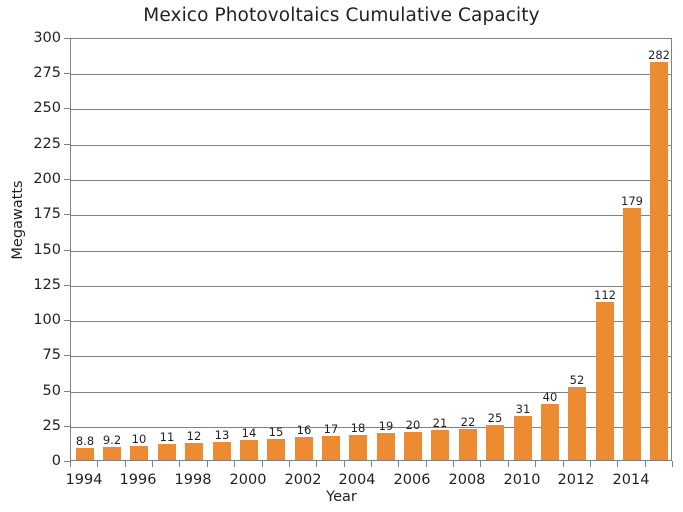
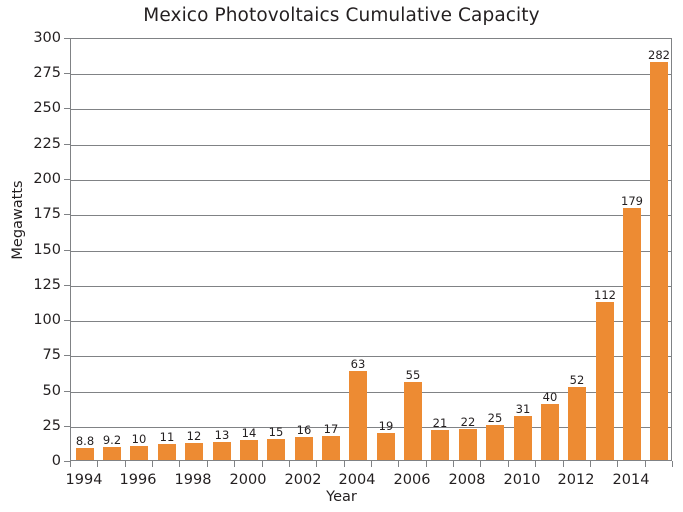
2004: 18 -> 63
2006: 20 -> 55
